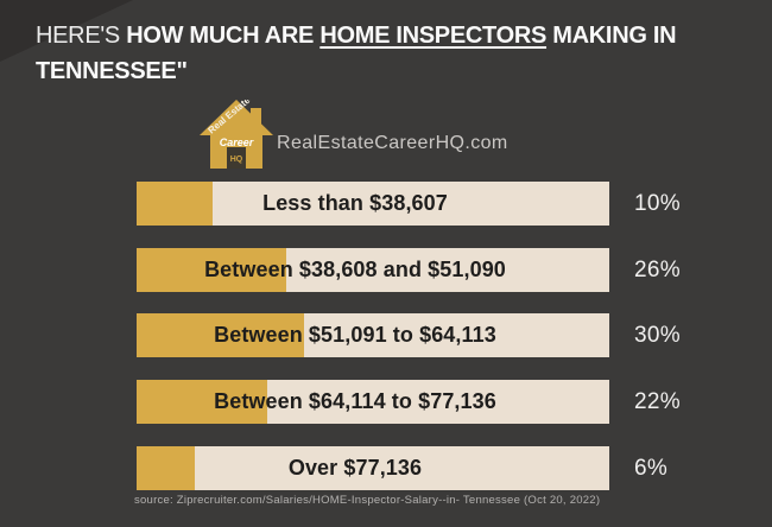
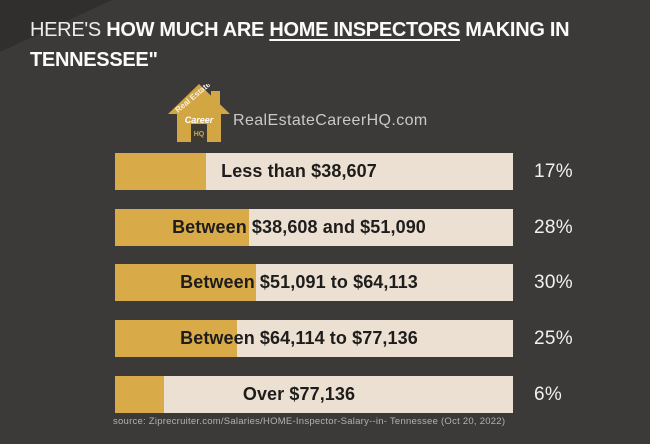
Less than $38,607: 10% -> 17%
Between $38,608 and $51,090: 26% -> 28%
Between $64,114 to $77,136: 22% -> 25%
